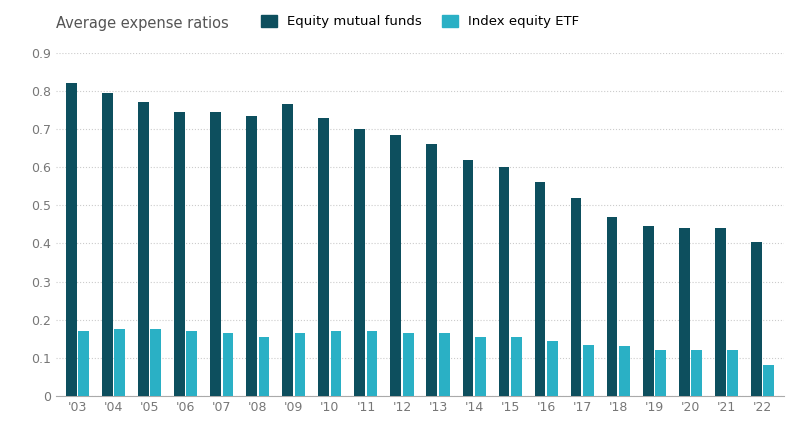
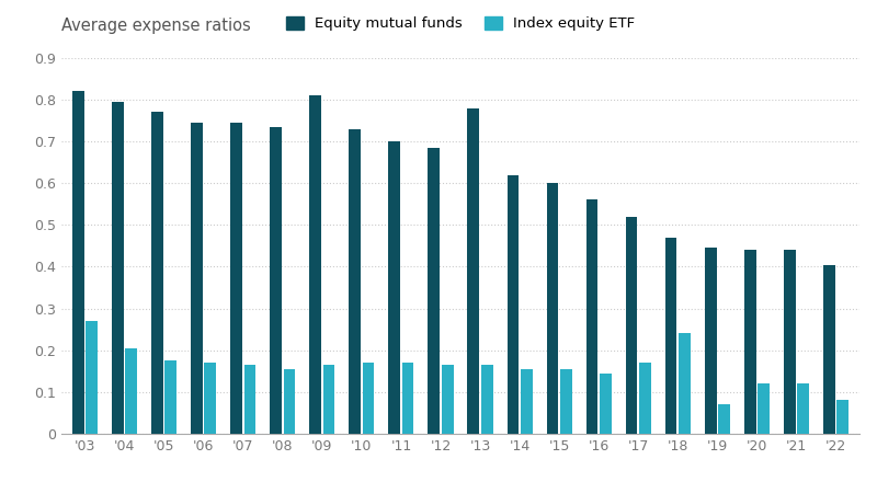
Index equity ETF/'03: 0.170 -> 0.270
Index equity ETF/'04: 0.175 -> 0.205
Equity mutual funds/'09: 0.765 -> 0.810
Equity mutual funds/'13: 0.660 -> 0.780
Index equity ETF/'17: 0.135 -> 0.170
Index equity ETF/'18: 0.130 -> 0.240
Index equity ETF/'19: 0.120 -> 0.070
